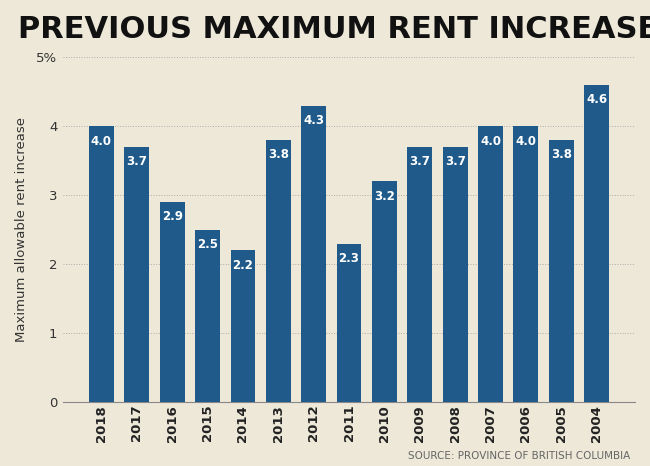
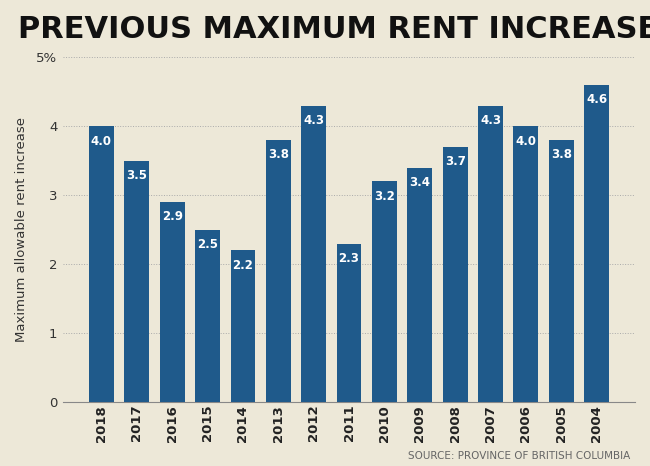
2017: 3.7 -> 3.5
2009: 3.7 -> 3.4
2007: 4.0 -> 4.3
